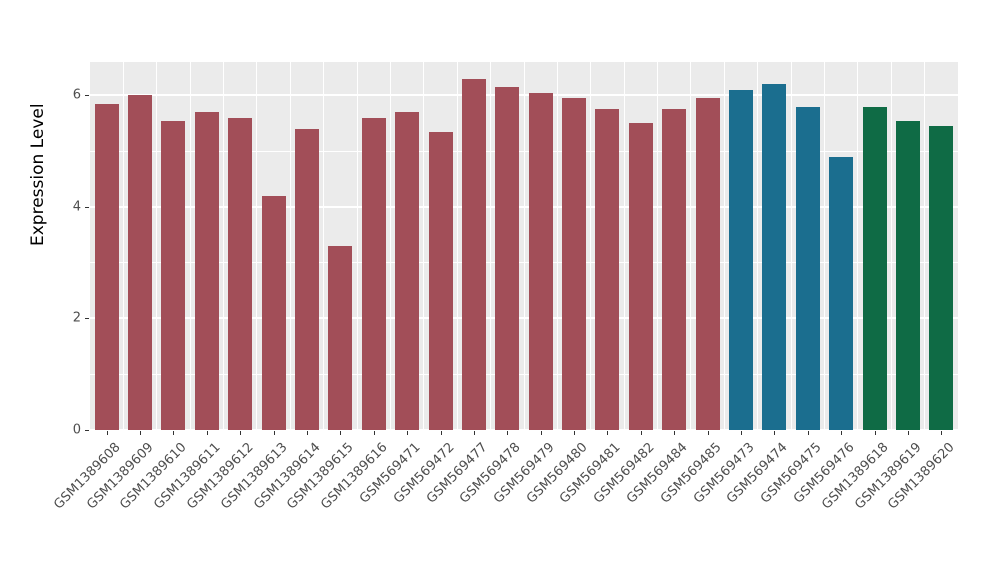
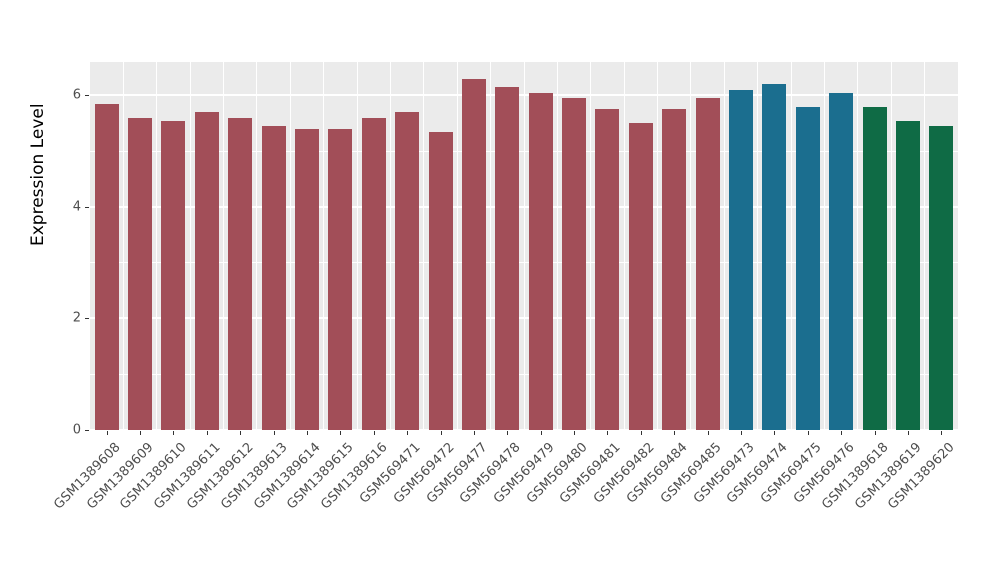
GSM1389609: 6.0 -> 5.6
GSM1389613: 4.2 -> 5.5
GSM1389615: 3.3 -> 5.4
GSM569476: 4.9 -> 6.0
